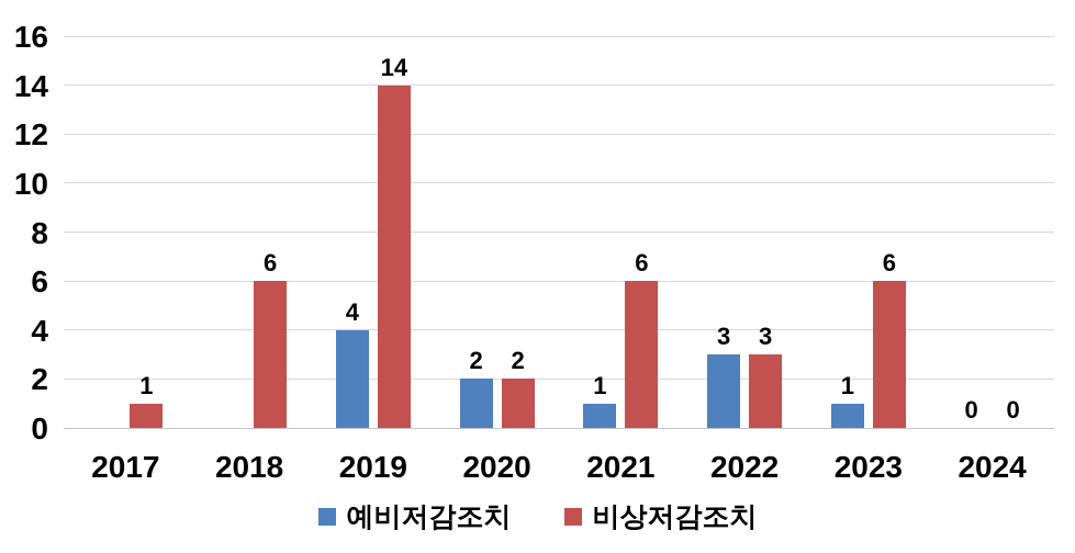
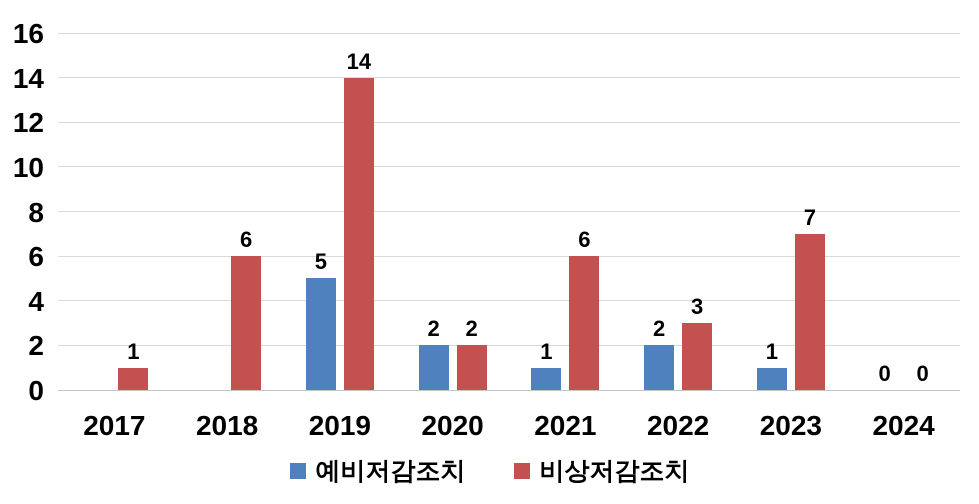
예비저감조치/2019: 4 -> 5
예비저감조치/2022: 3 -> 2
비상저감조치/2023: 6 -> 7
